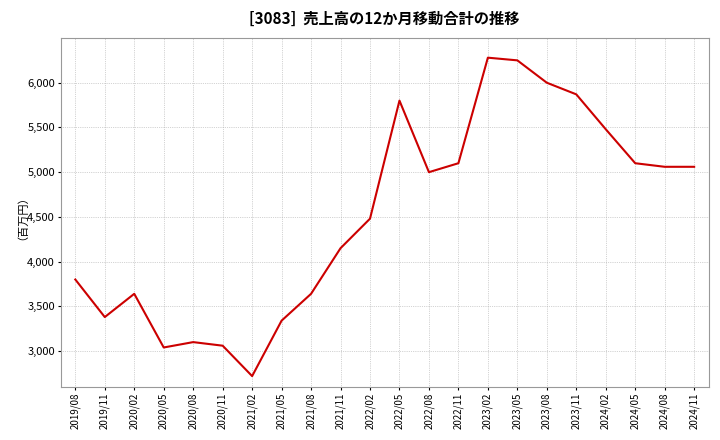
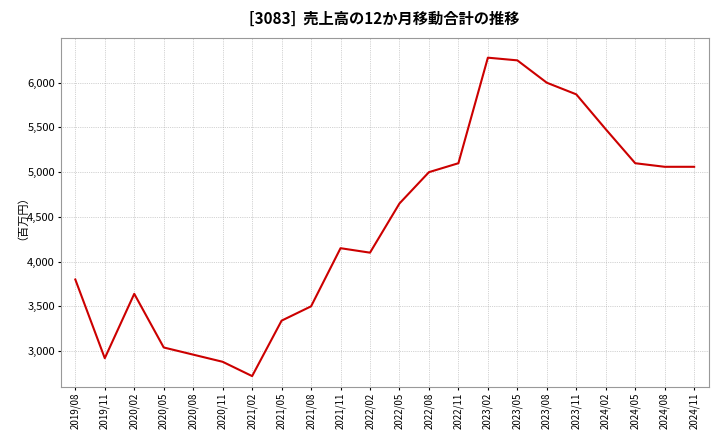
2019/11: 3,380 -> 2,920
2020/08: 3,100 -> 2,960
2020/11: 3,060 -> 2,880
2021/08: 3,640 -> 3,500
2022/02: 4,480 -> 4,100
2022/05: 5,800 -> 4,650
